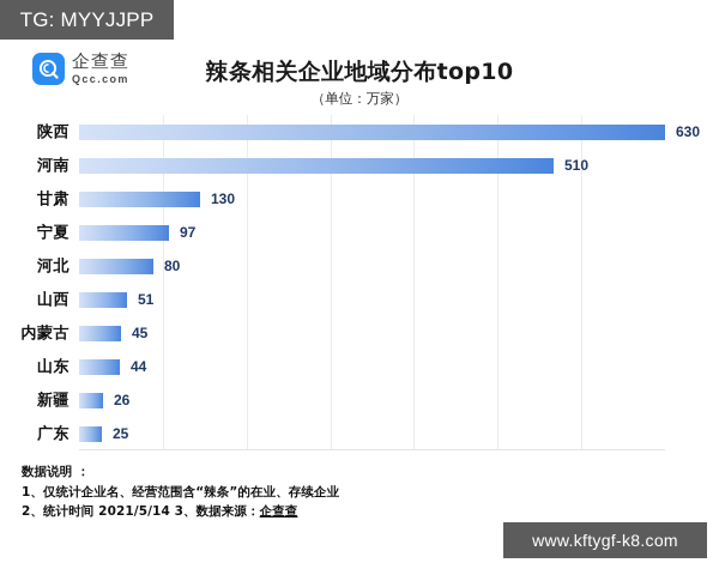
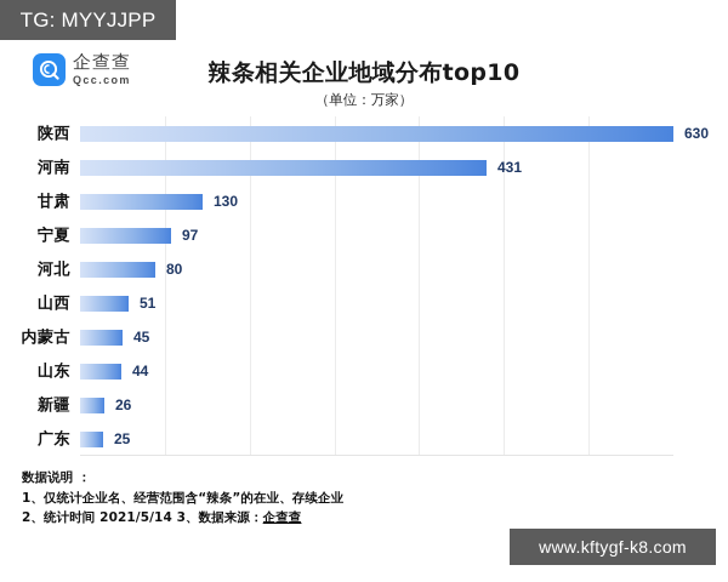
河南: 510 -> 431
